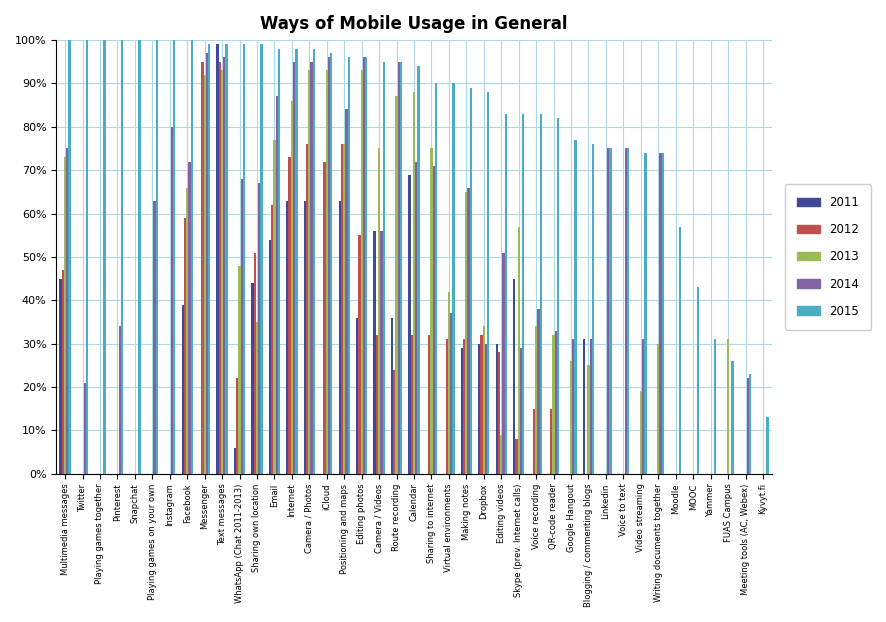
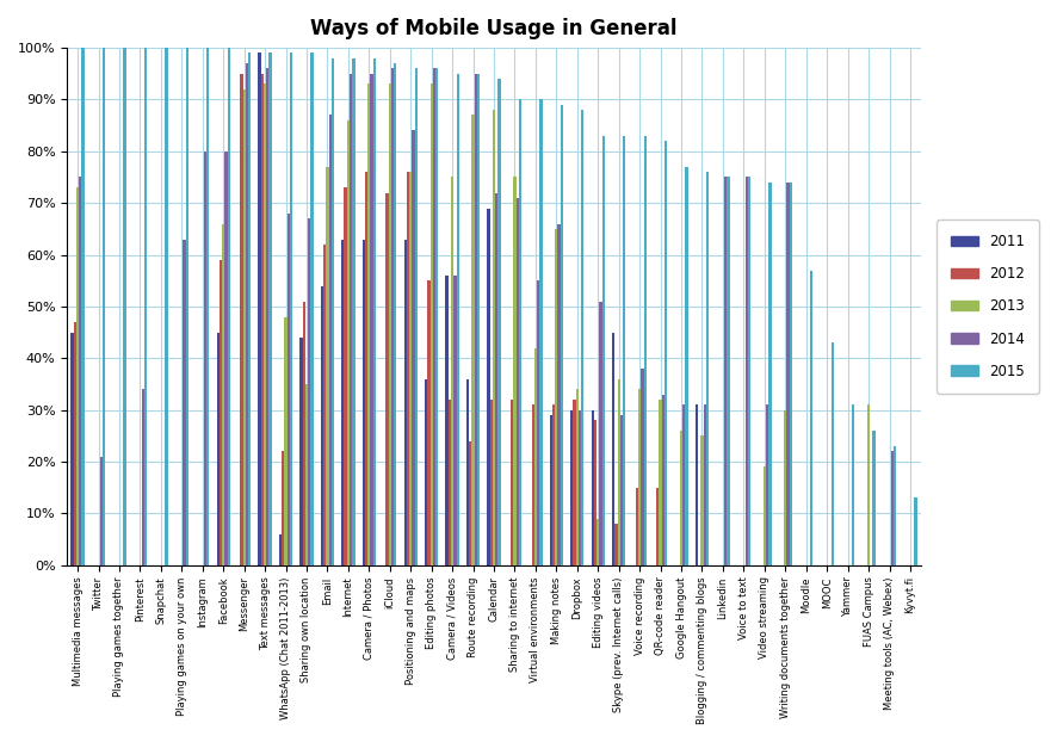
2011/Facebook: 39% -> 45%
2014/Facebook: 72% -> 80%
2014/Virtual environments: 37% -> 55%
2013/Skype (prev. Internet calls): 57% -> 36%
